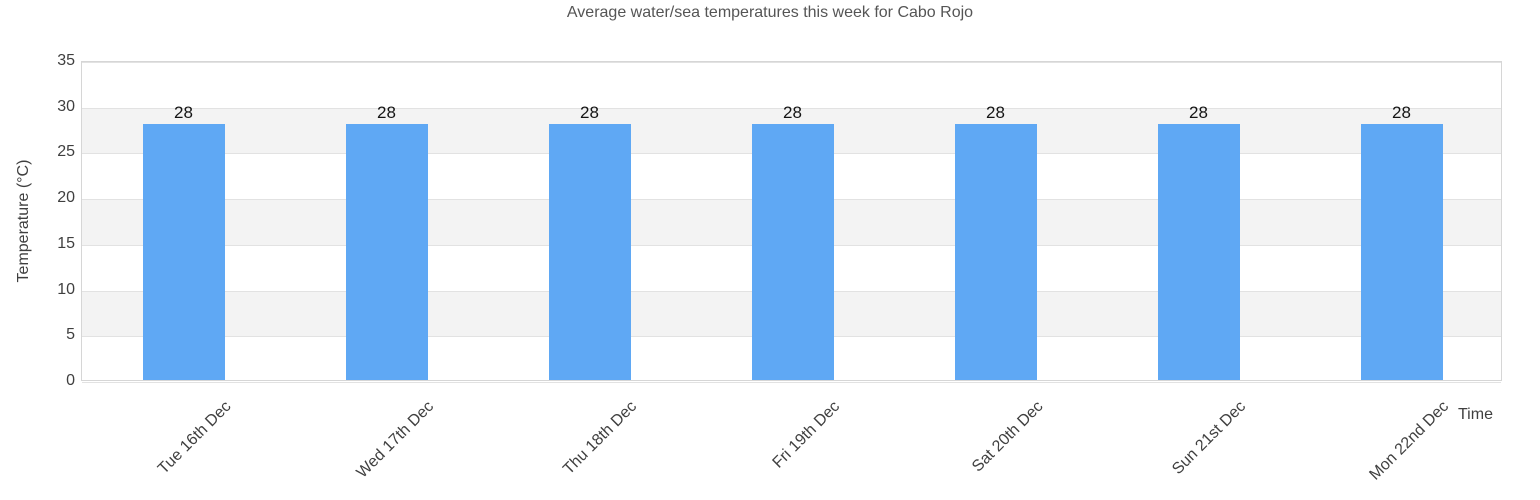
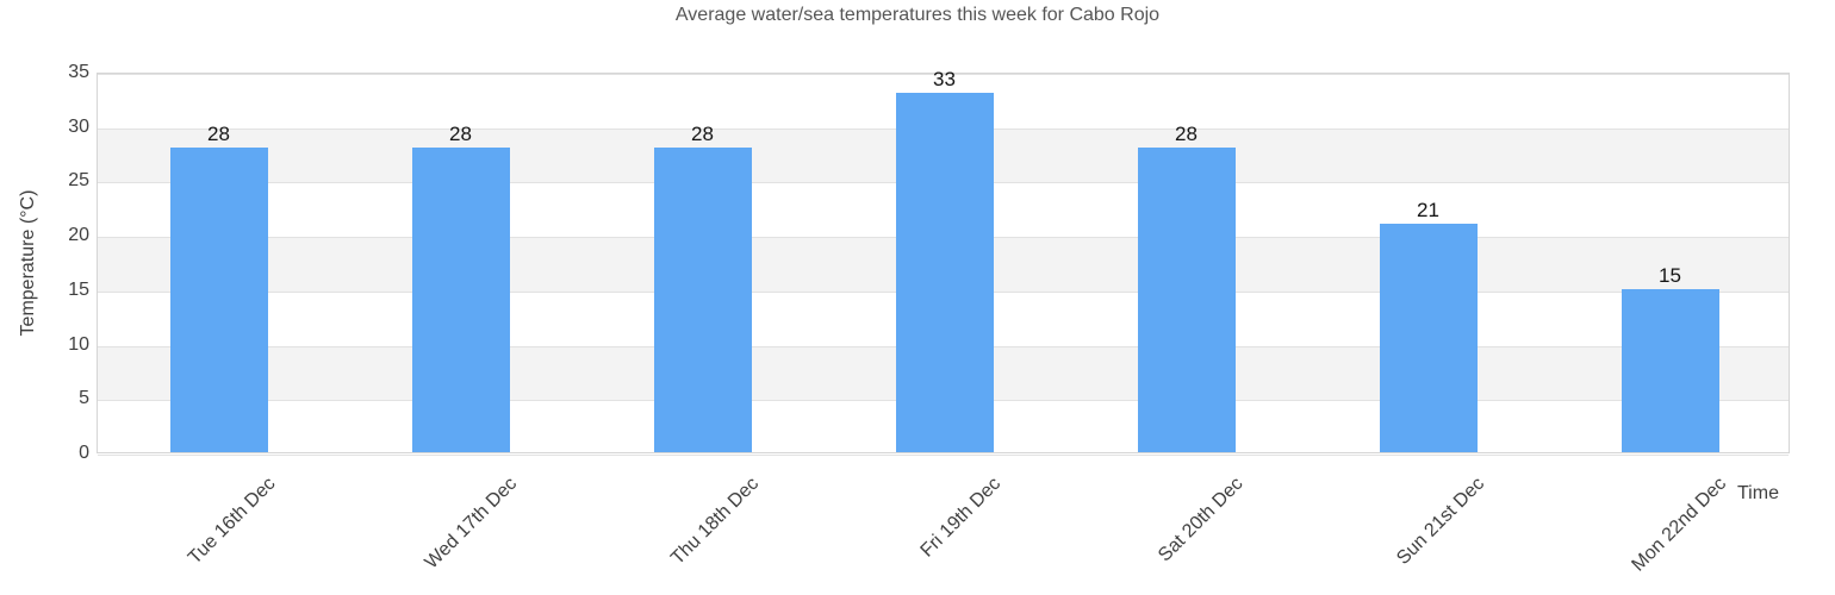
Fri 19th Dec: 28 -> 33
Sun 21st Dec: 28 -> 21
Mon 22nd Dec: 28 -> 15
